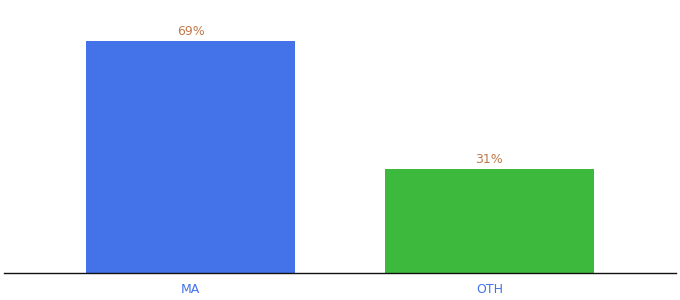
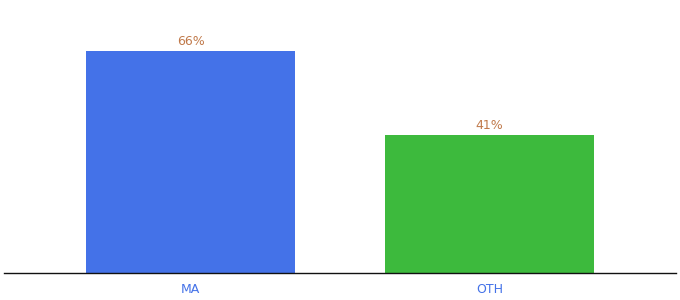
MA: 69% -> 66%
OTH: 31% -> 41%
